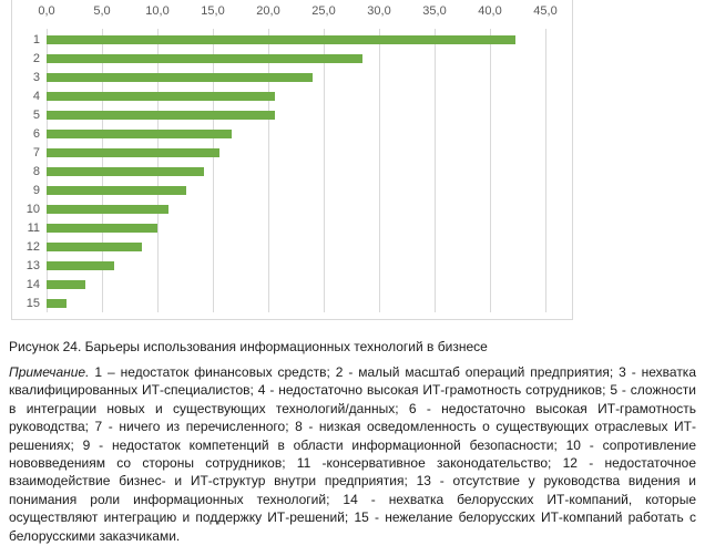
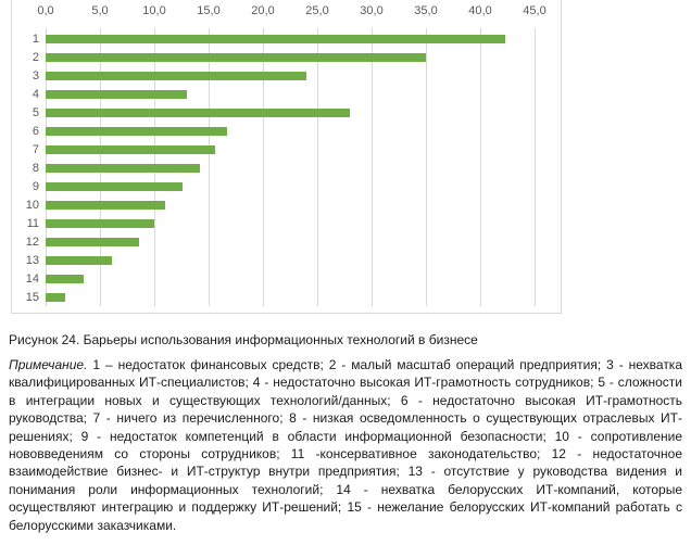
2: 28 -> 35
4: 21 -> 13
5: 21 -> 28
